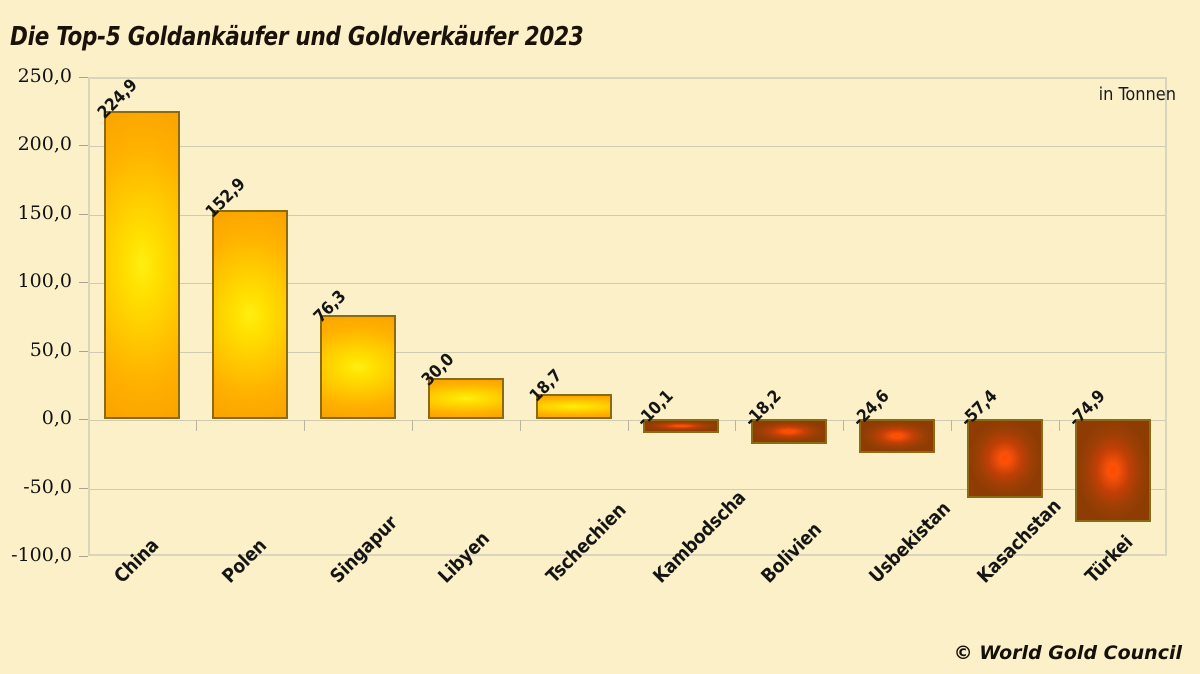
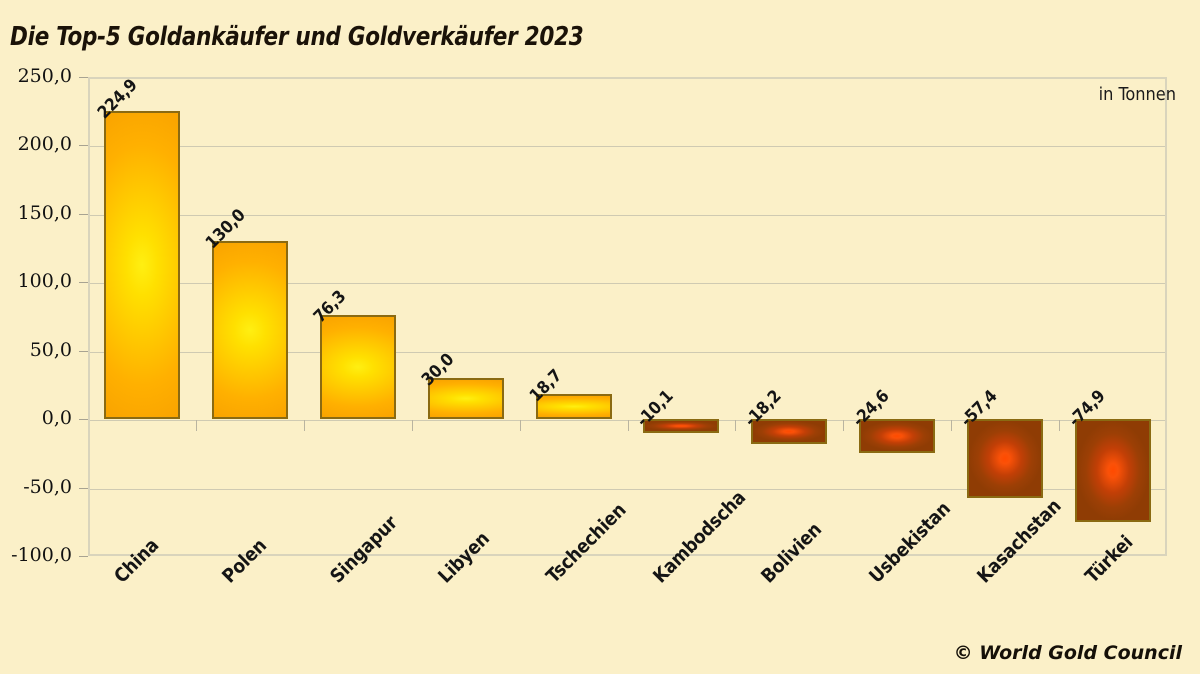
Polen: 152,9 -> 130,0
